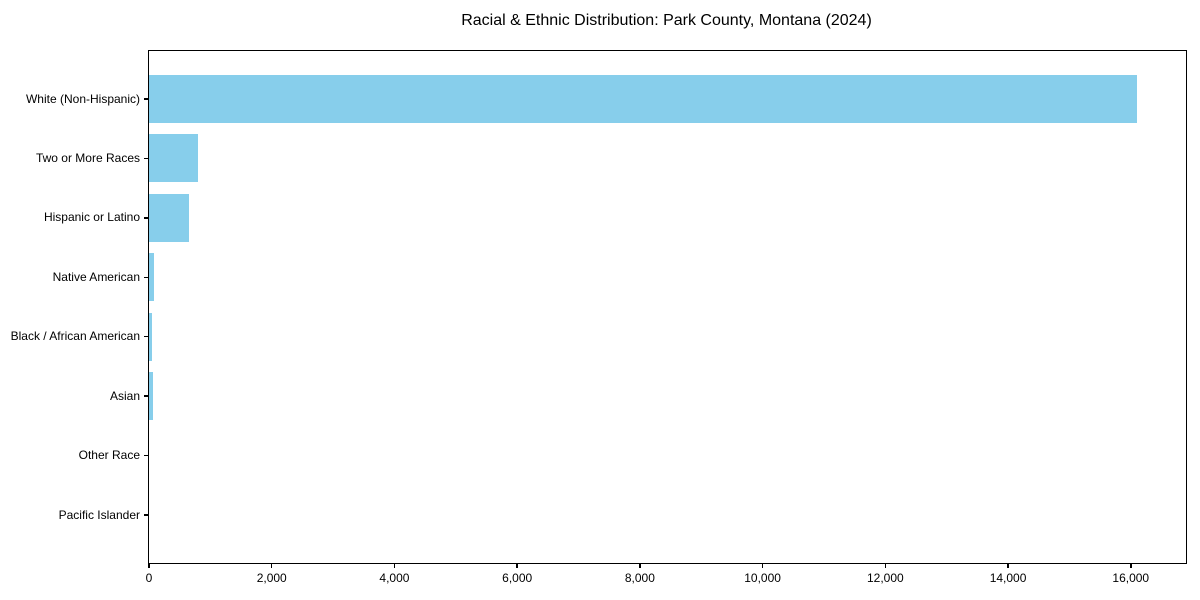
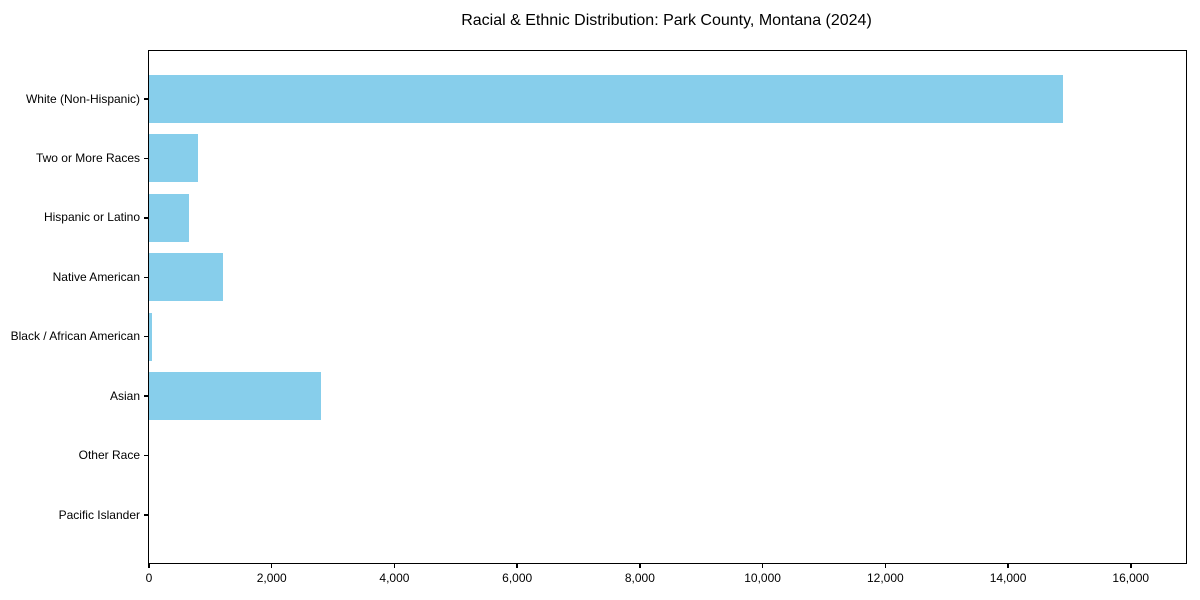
White (Non-Hispanic): 16100 -> 14900
Native American: 100 -> 1200
Asian: 100 -> 2800
